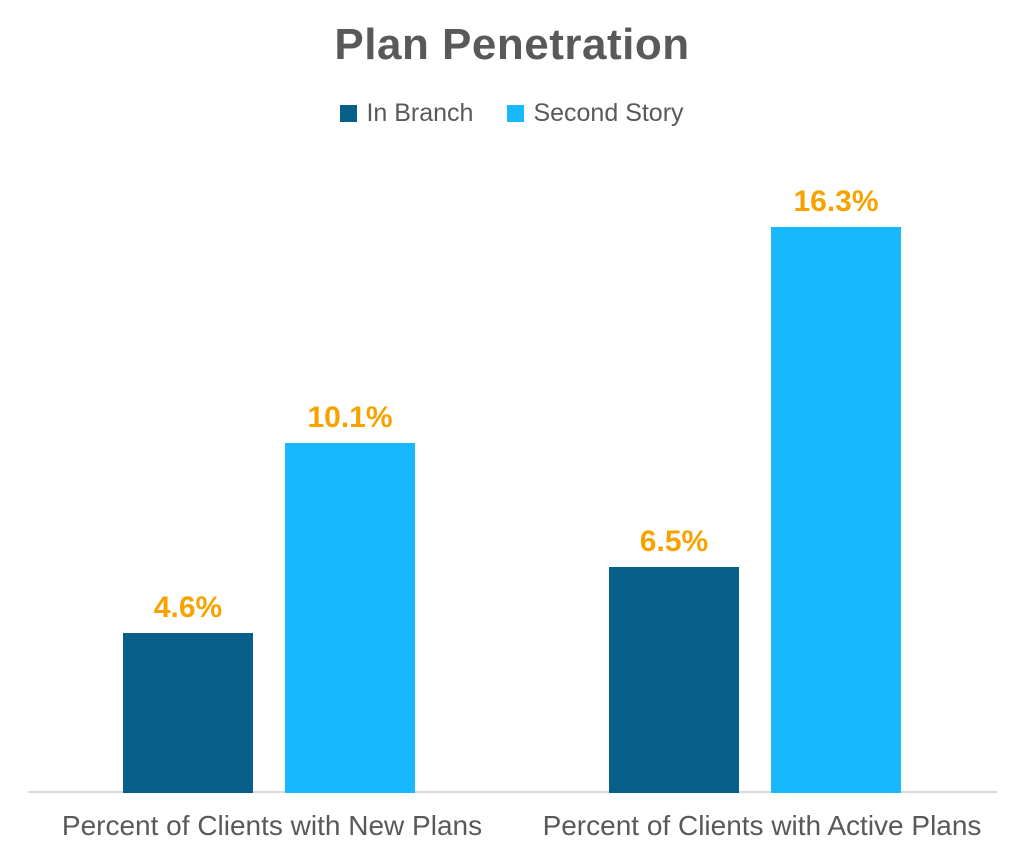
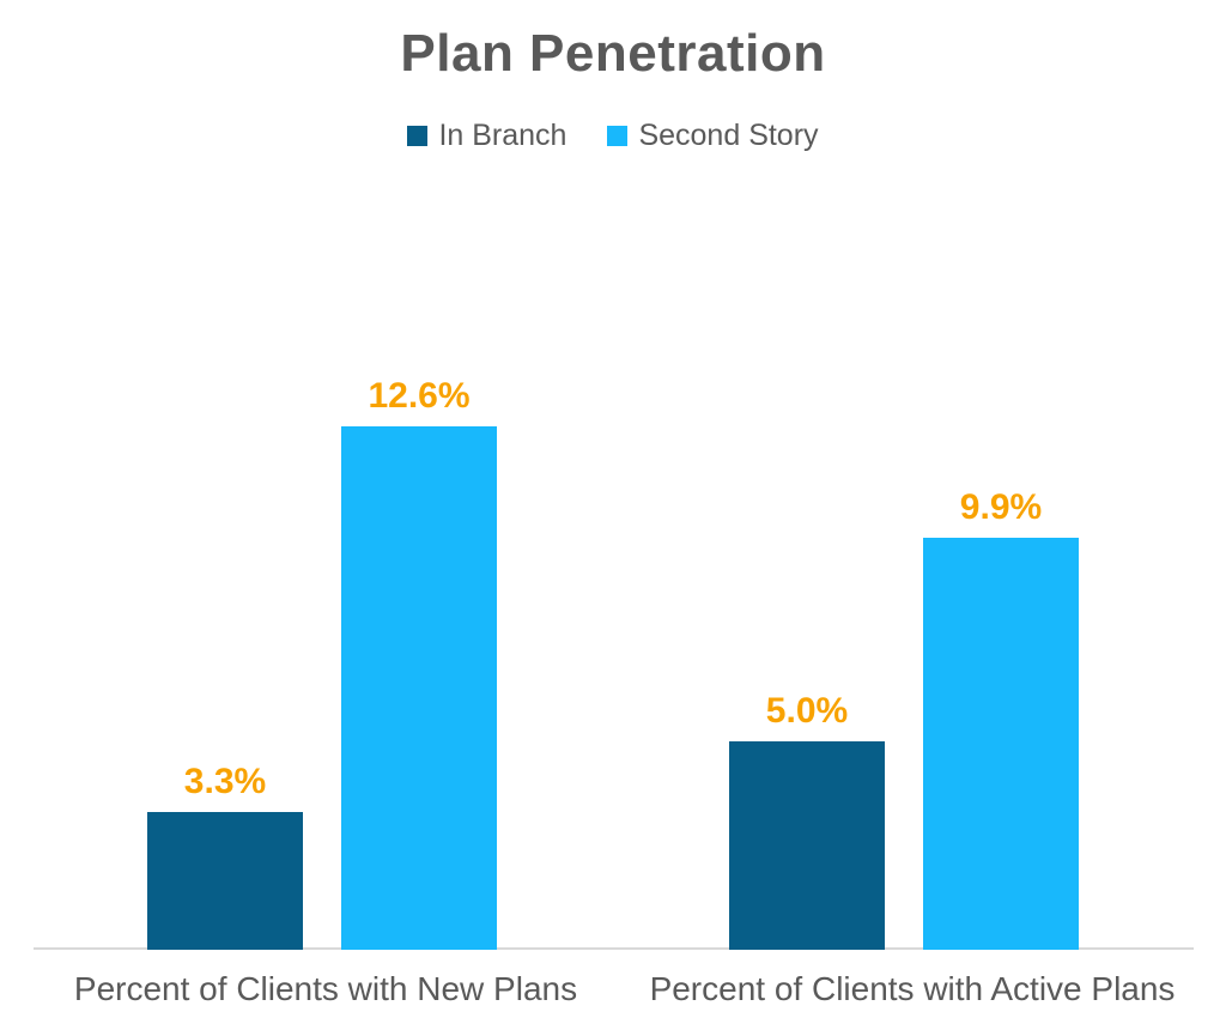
In Branch/Percent of Clients with New Plans: 4.6% -> 3.3%
Second Story/Percent of Clients with New Plans: 10.1% -> 12.6%
In Branch/Percent of Clients with Active Plans: 6.5% -> 5.0%
Second Story/Percent of Clients with Active Plans: 16.3% -> 9.9%
